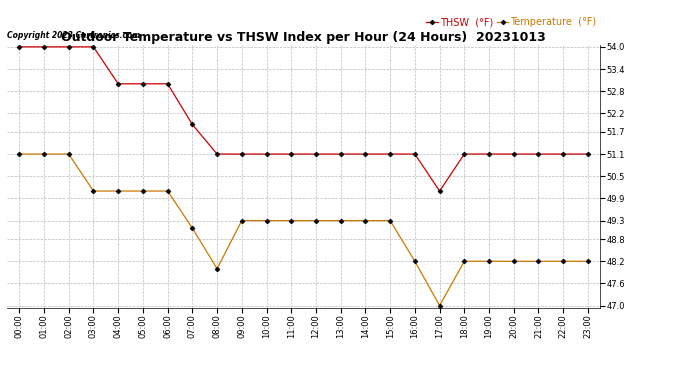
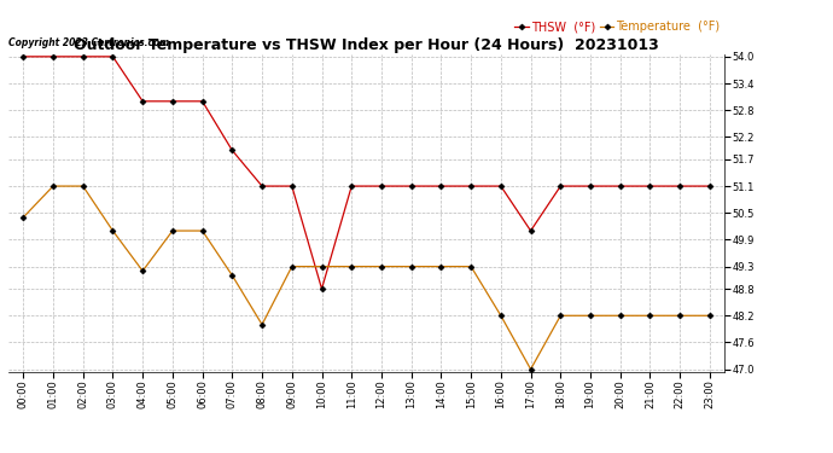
Temperature (°F)/00:00: 51.1 -> 50.4
Temperature (°F)/04:00: 50.1 -> 49.2
THSW (°F)/10:00: 51.1 -> 48.8
